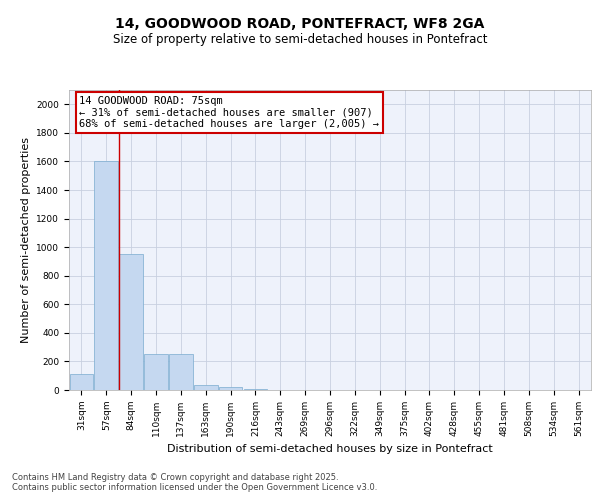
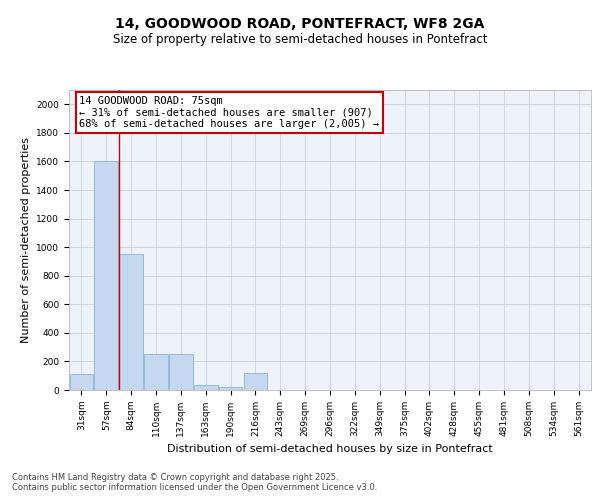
216sqm: 10 -> 120
